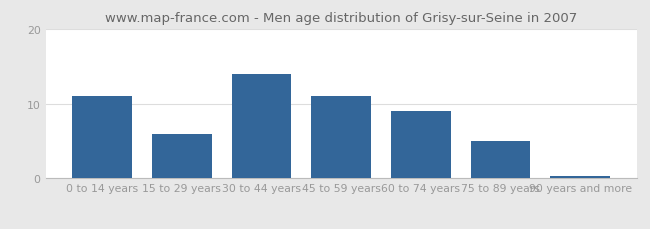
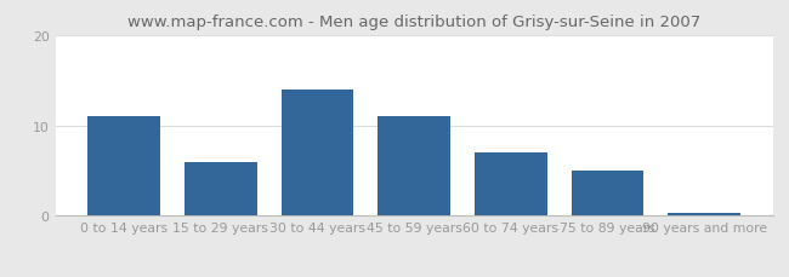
60 to 74 years: 9.0 -> 7.0
